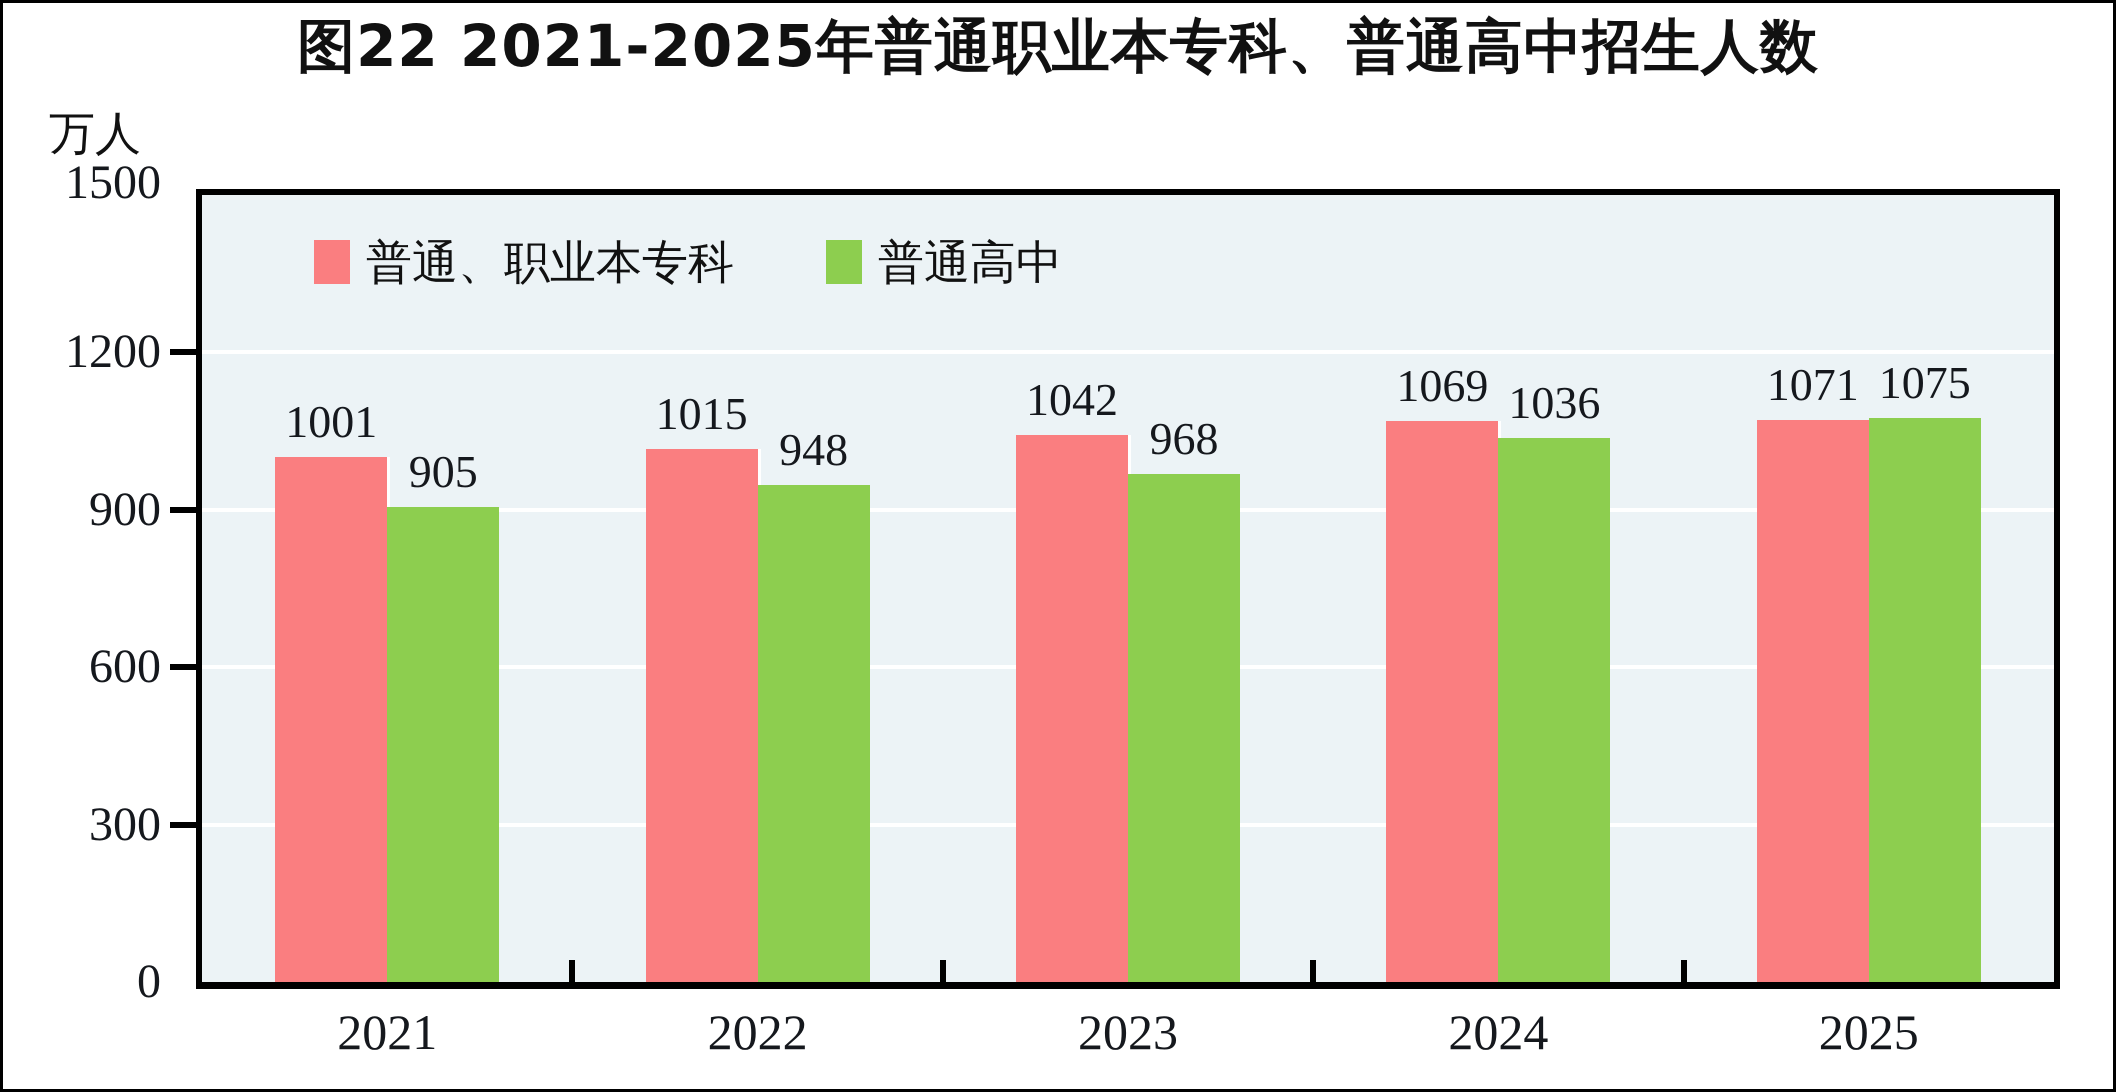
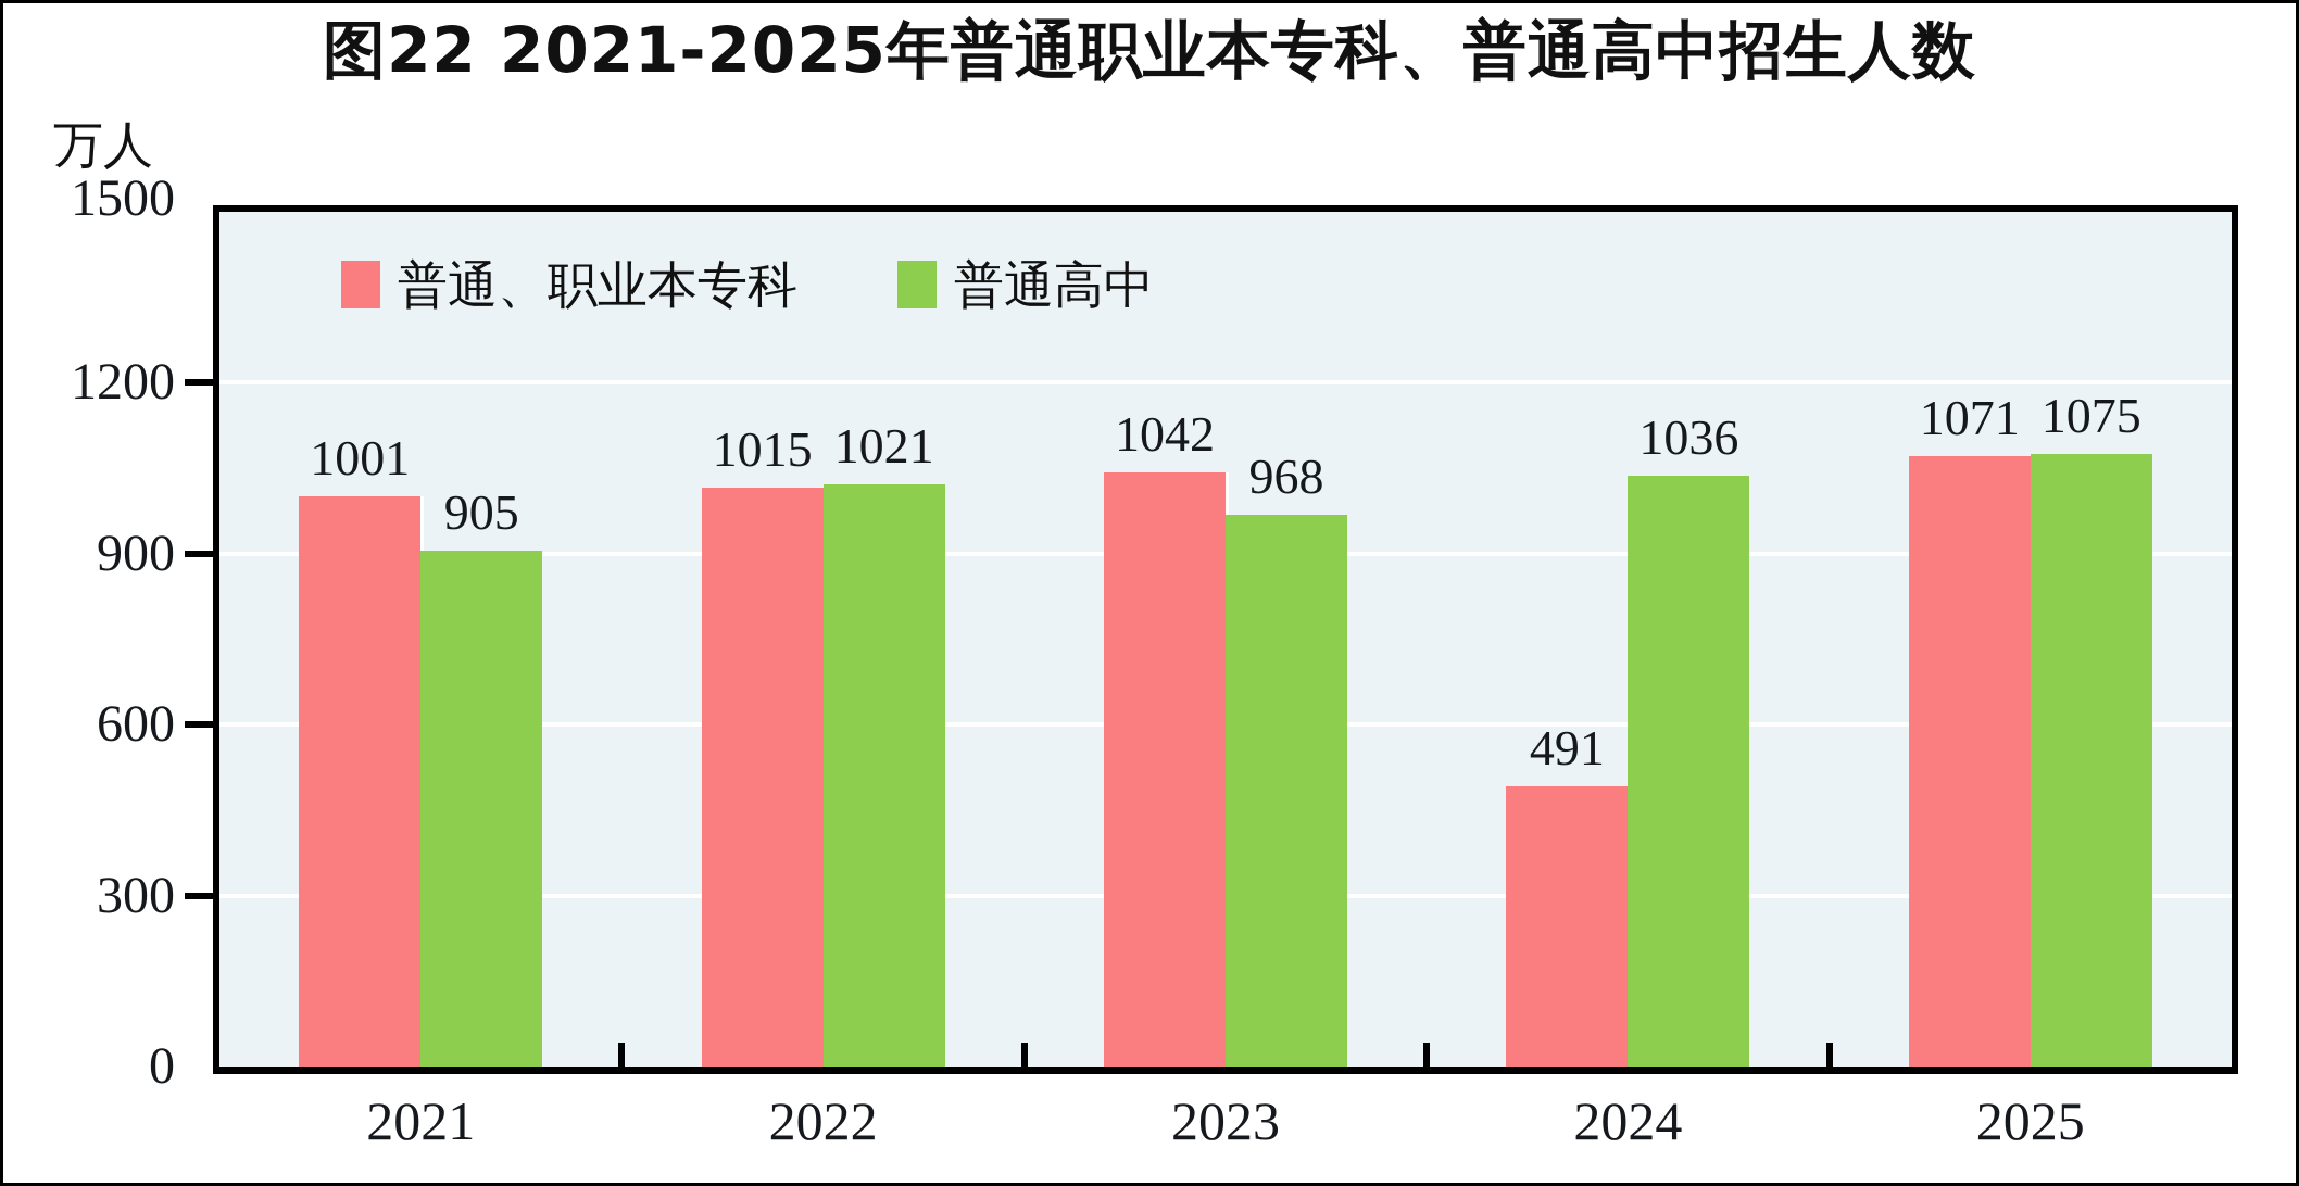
普通高中/2022: 948 -> 1021
普通、职业本专科/2024: 1069 -> 491
